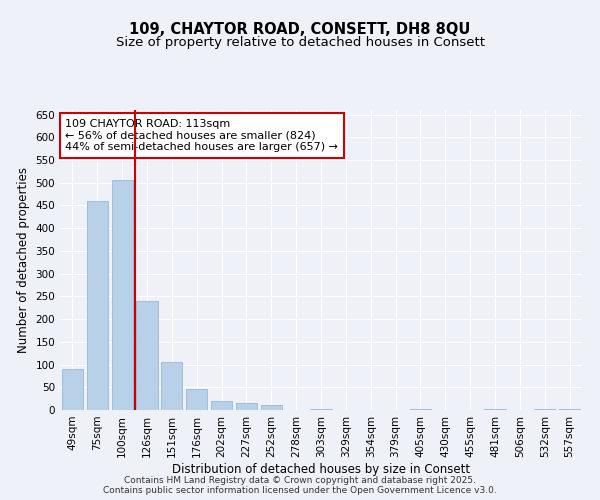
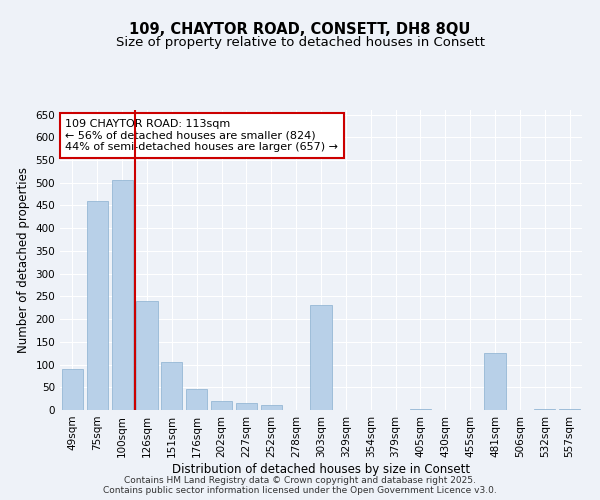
303sqm: 2 -> 230
481sqm: 2 -> 125
